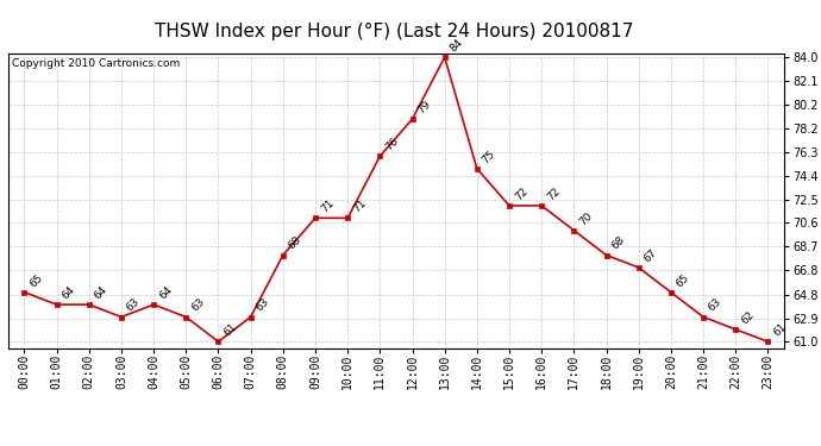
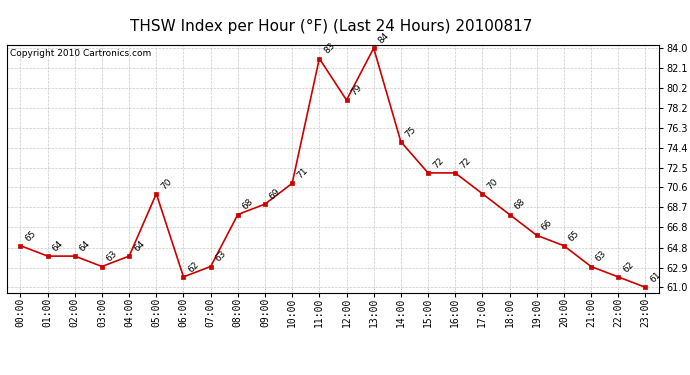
05:00: 63 -> 70
06:00: 61 -> 62
09:00: 71 -> 69
11:00: 76 -> 83
19:00: 67 -> 66
